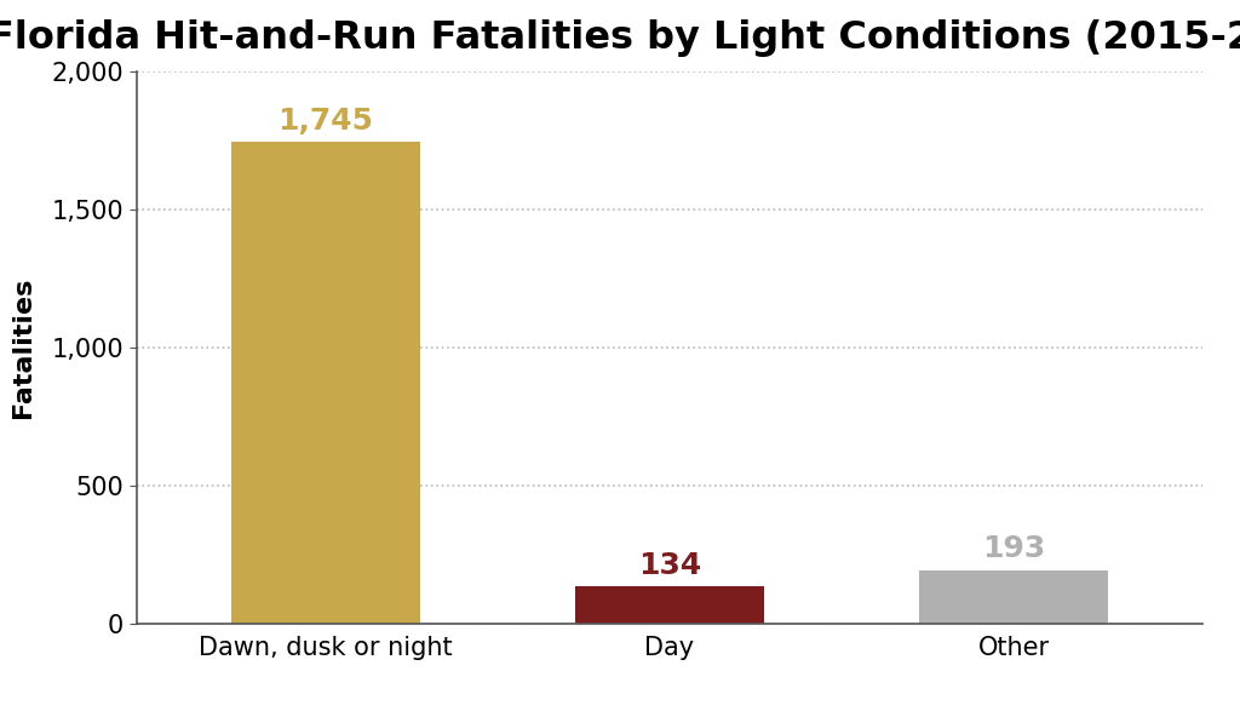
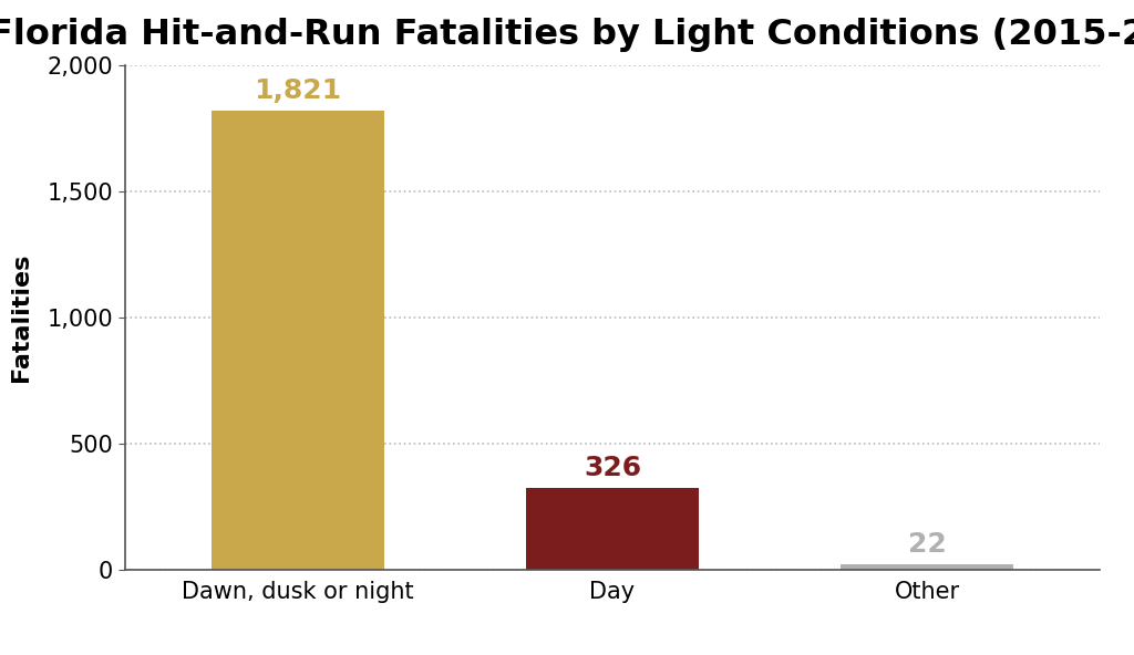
Dawn, dusk or night: 1,745 -> 1,821
Day: 134 -> 326
Other: 193 -> 22
